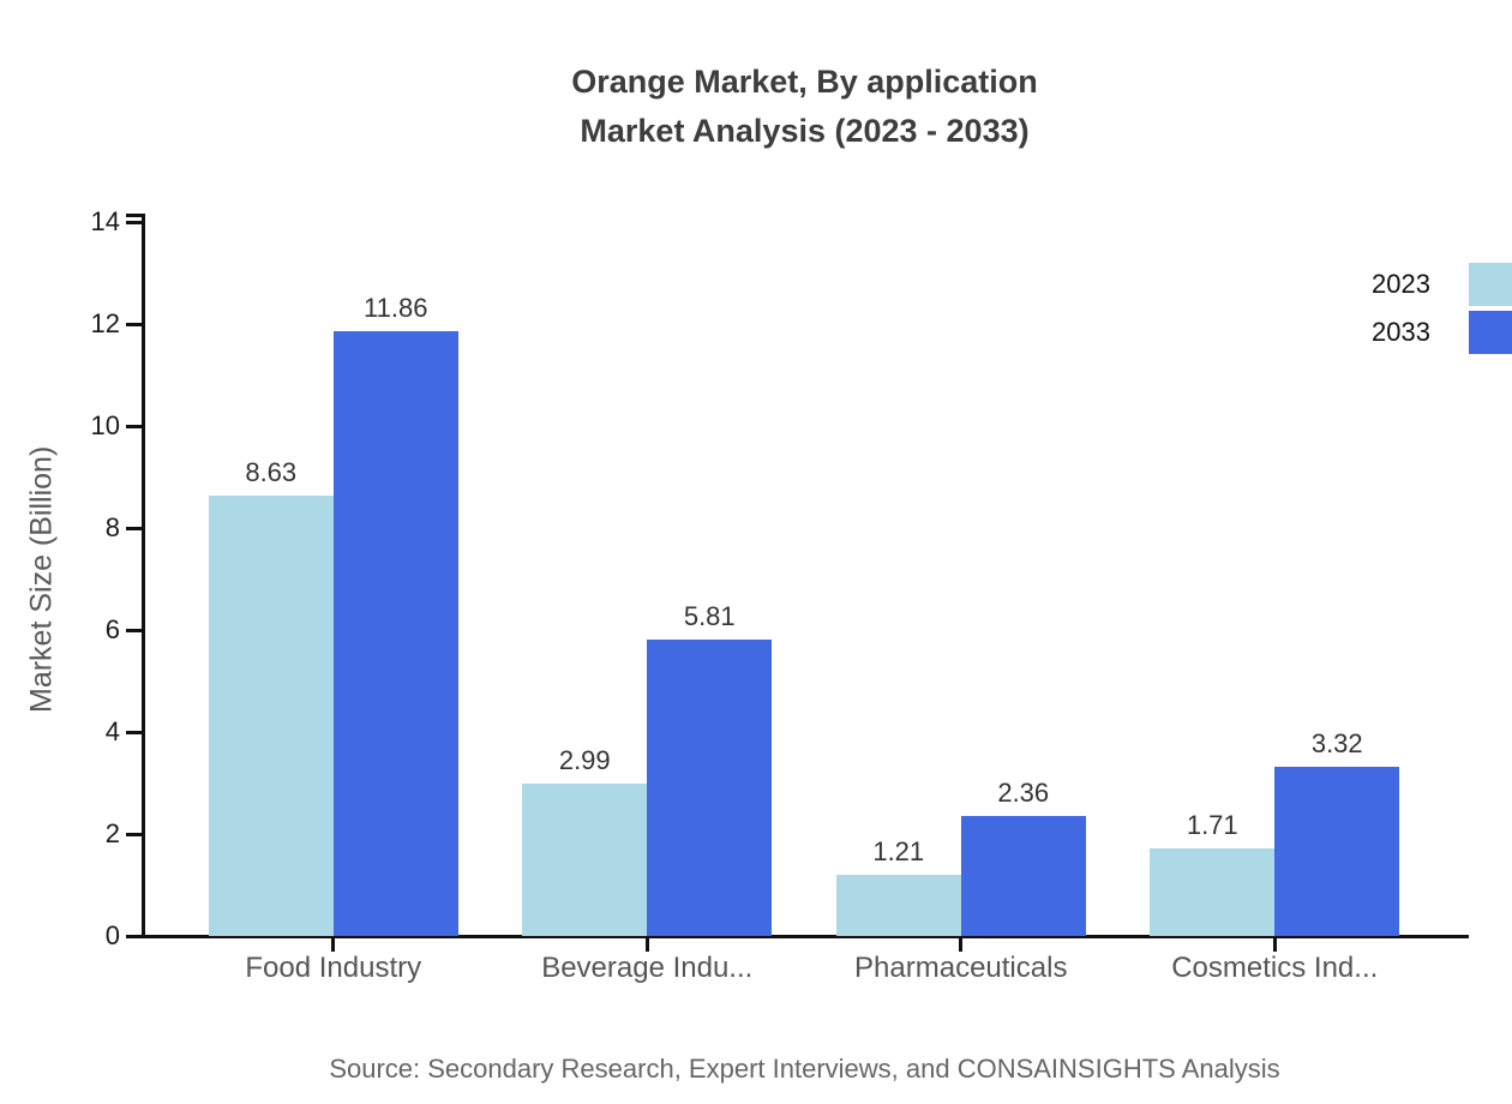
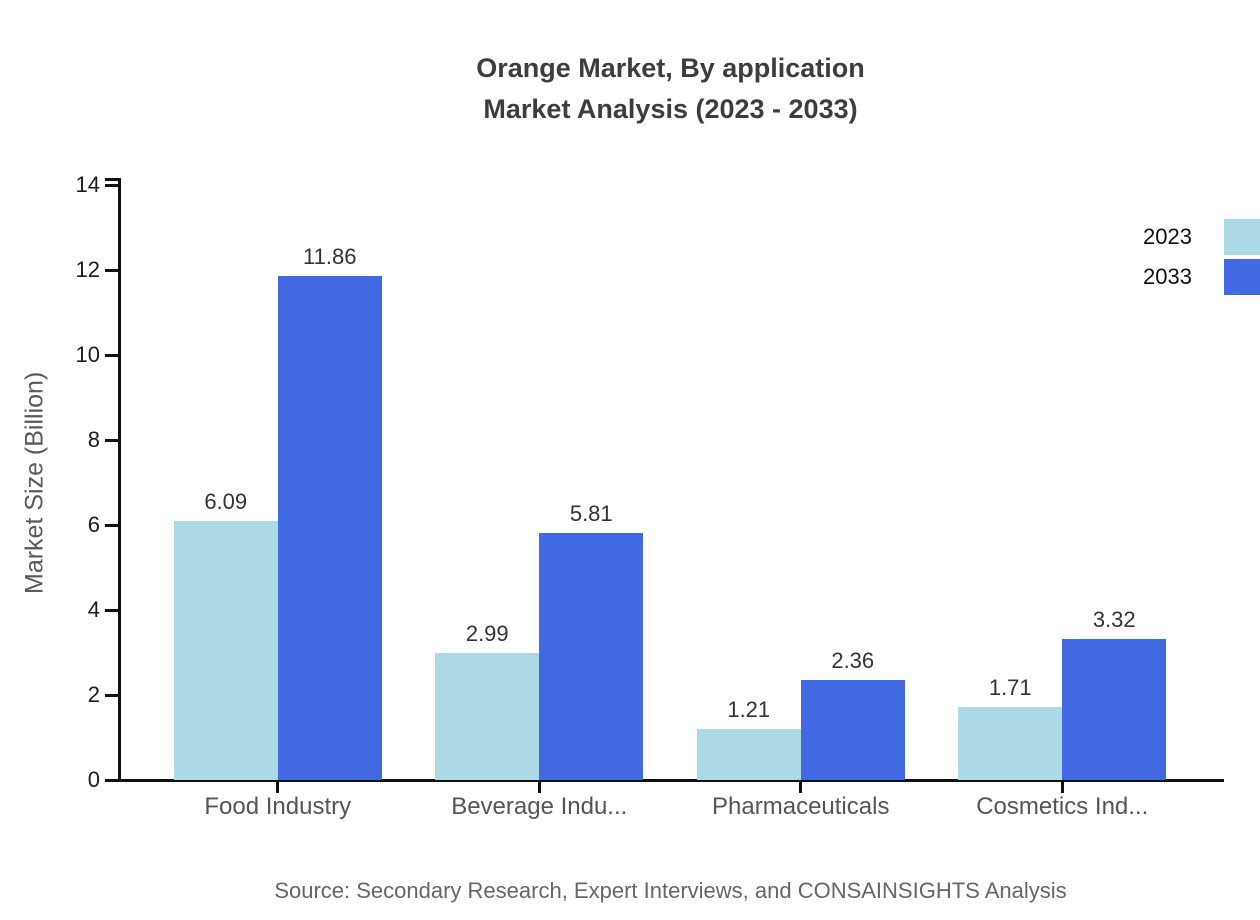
2023/Food Industry: 8.63 -> 6.09
